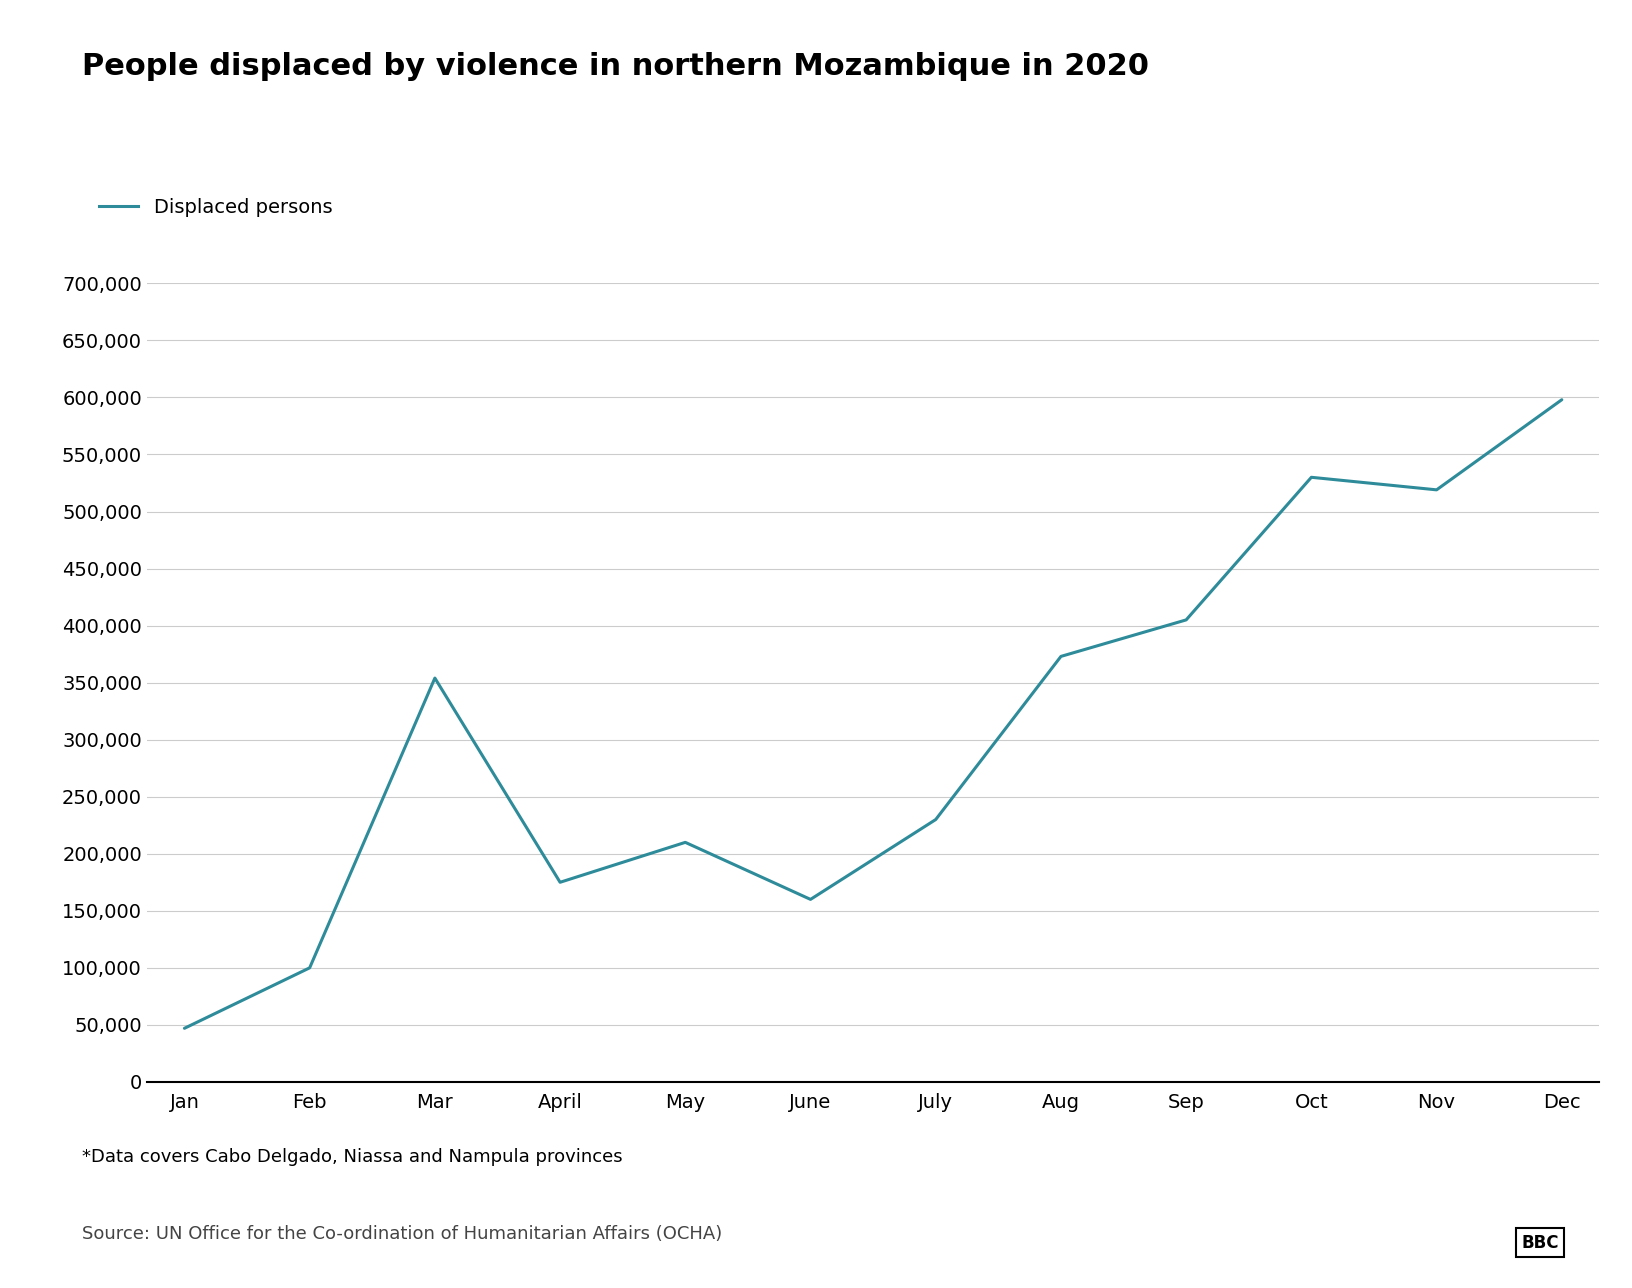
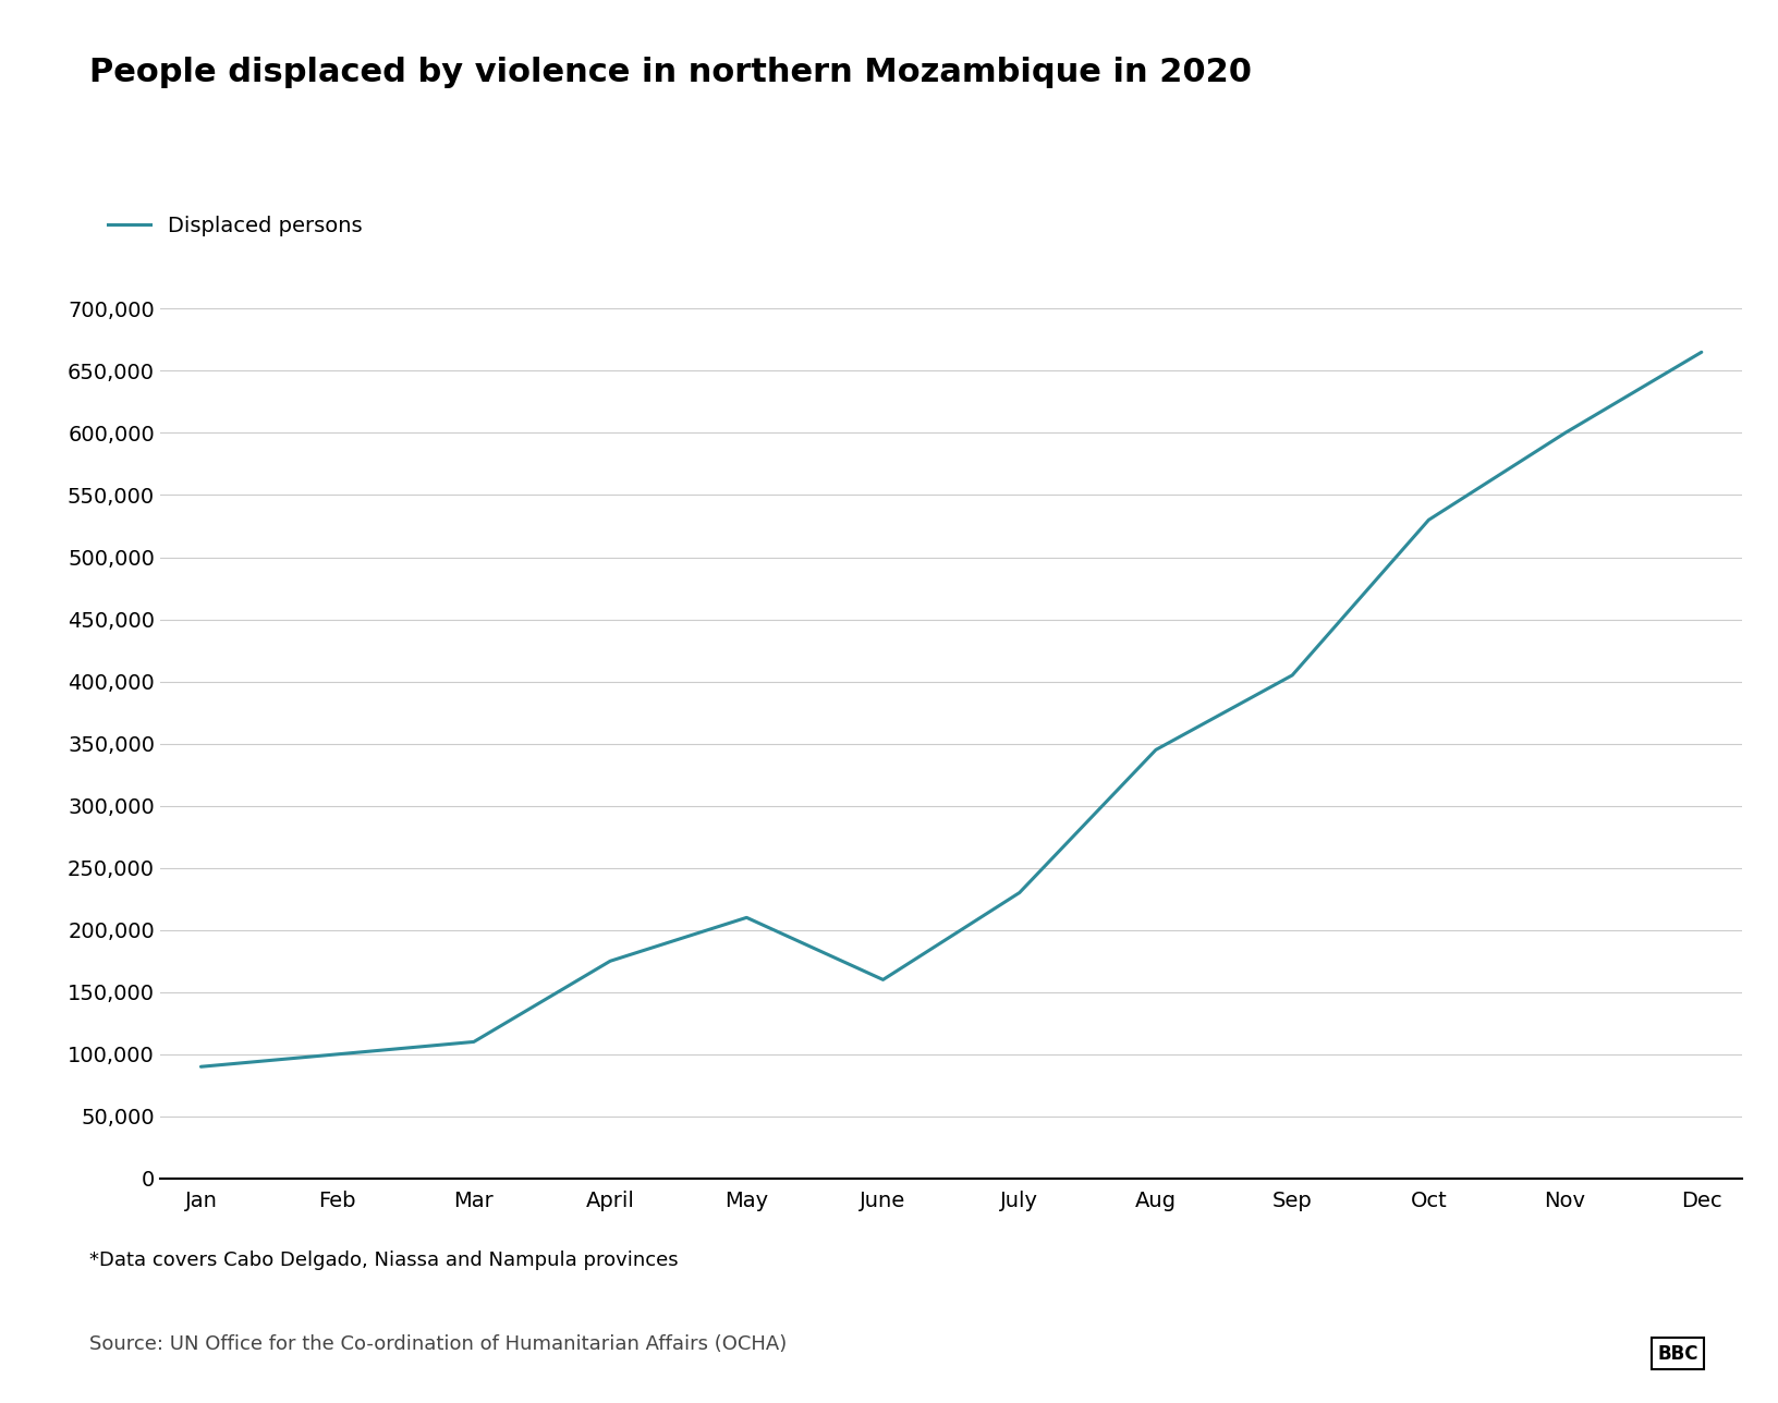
Jan: 47,000 -> 90,000
Mar: 354,000 -> 110,000
Aug: 373,000 -> 345,000
Nov: 519,000 -> 600,000
Dec: 598,000 -> 665,000
